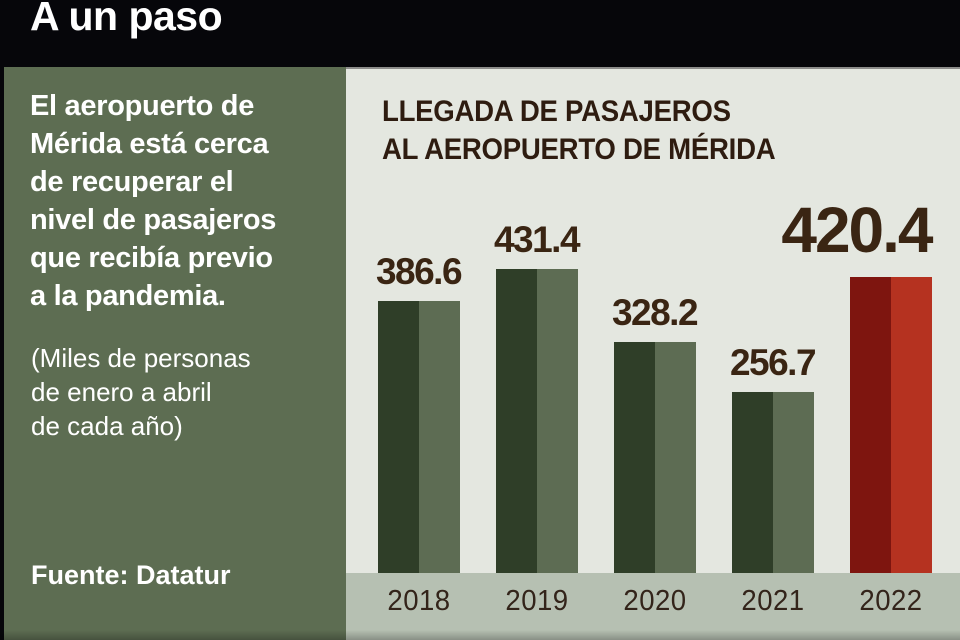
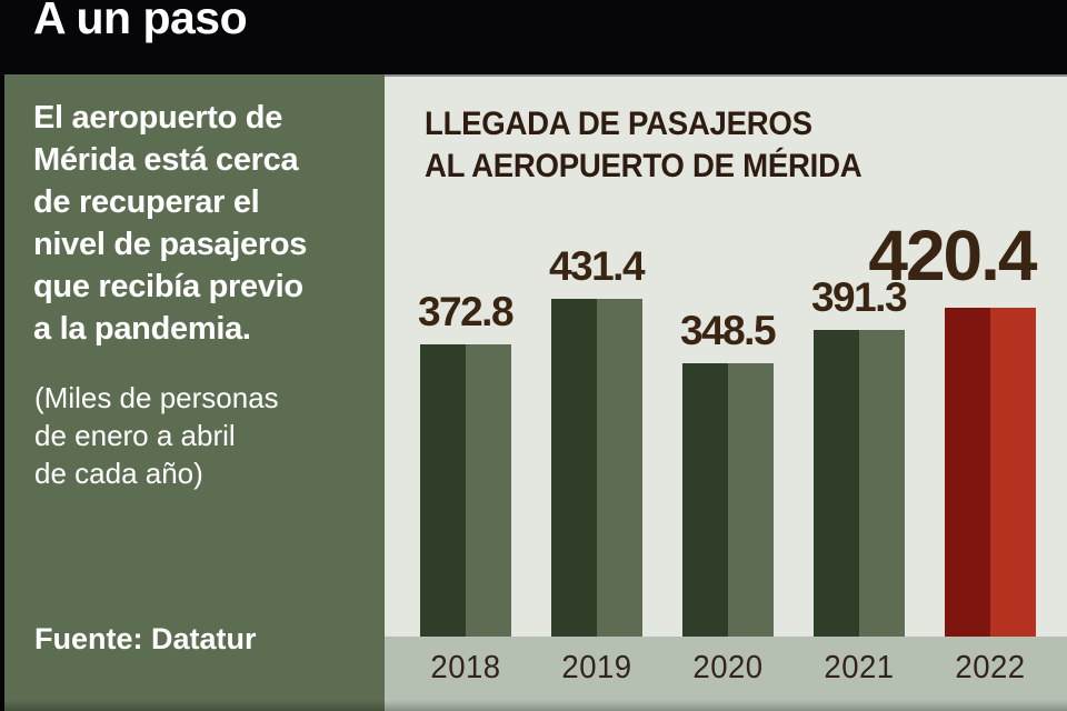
2018: 386.6 -> 372.8
2020: 328.2 -> 348.5
2021: 256.7 -> 391.3
